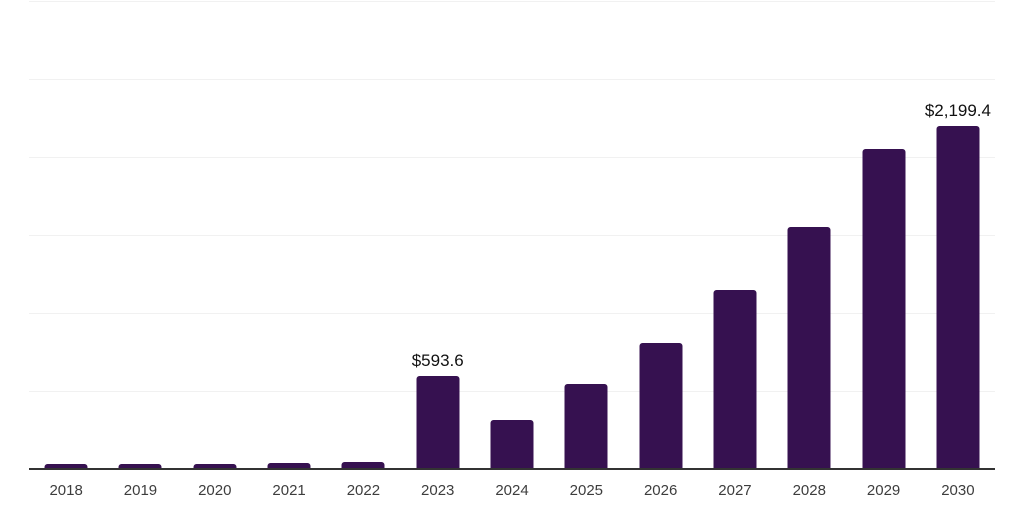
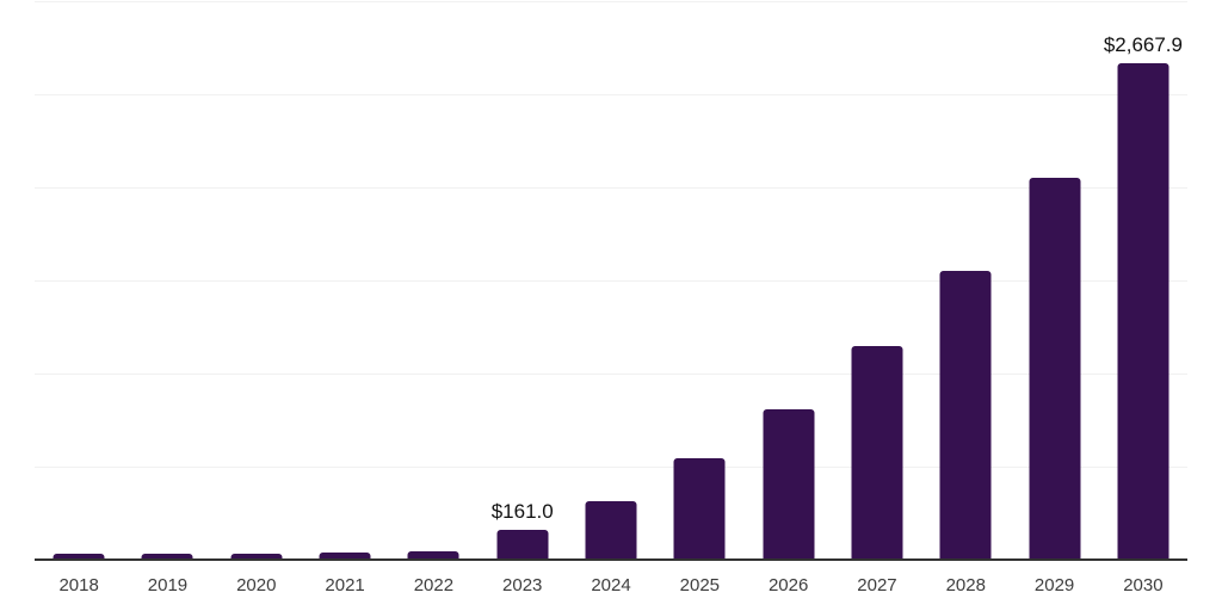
2023: $593.6 -> $161.0
2030: $2,199.4 -> $2,667.9
